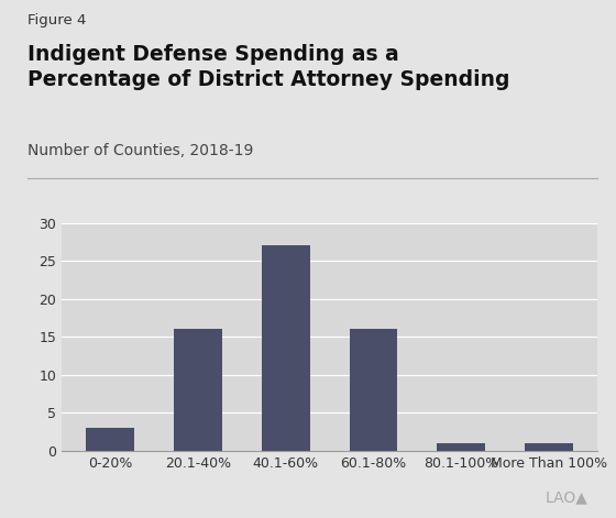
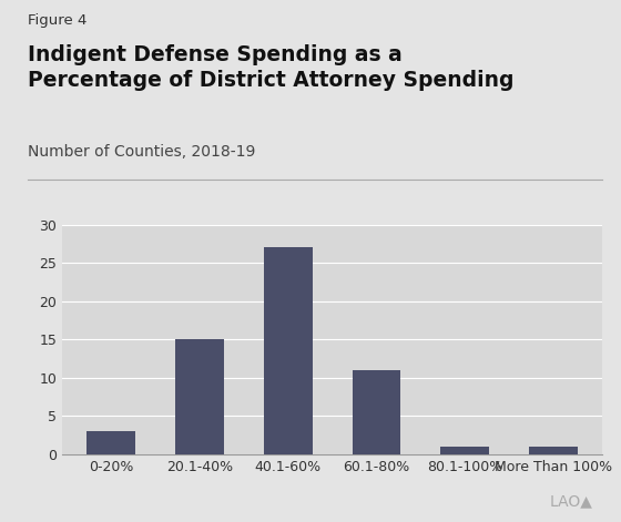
20.1-40%: 16 -> 15
60.1-80%: 16 -> 11
